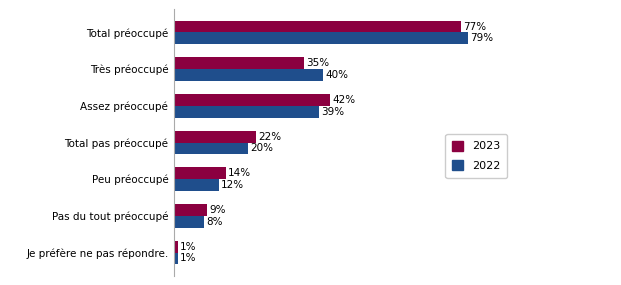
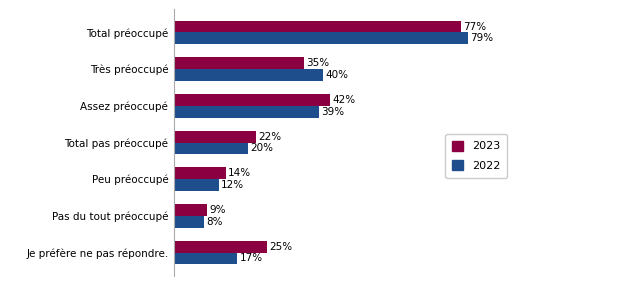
2023/Je préfère ne pas répondre.: 1% -> 25%
2022/Je préfère ne pas répondre.: 1% -> 17%
